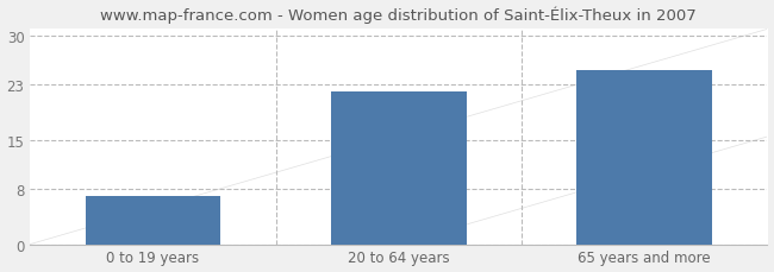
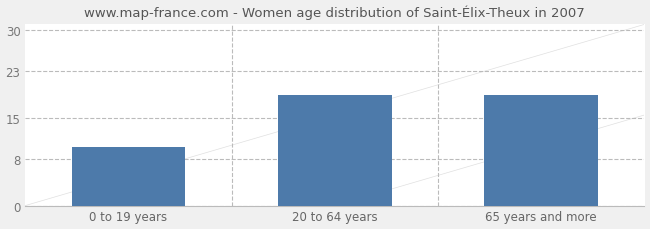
0 to 19 years: 7 -> 10
20 to 64 years: 22 -> 19
65 years and more: 25 -> 19
